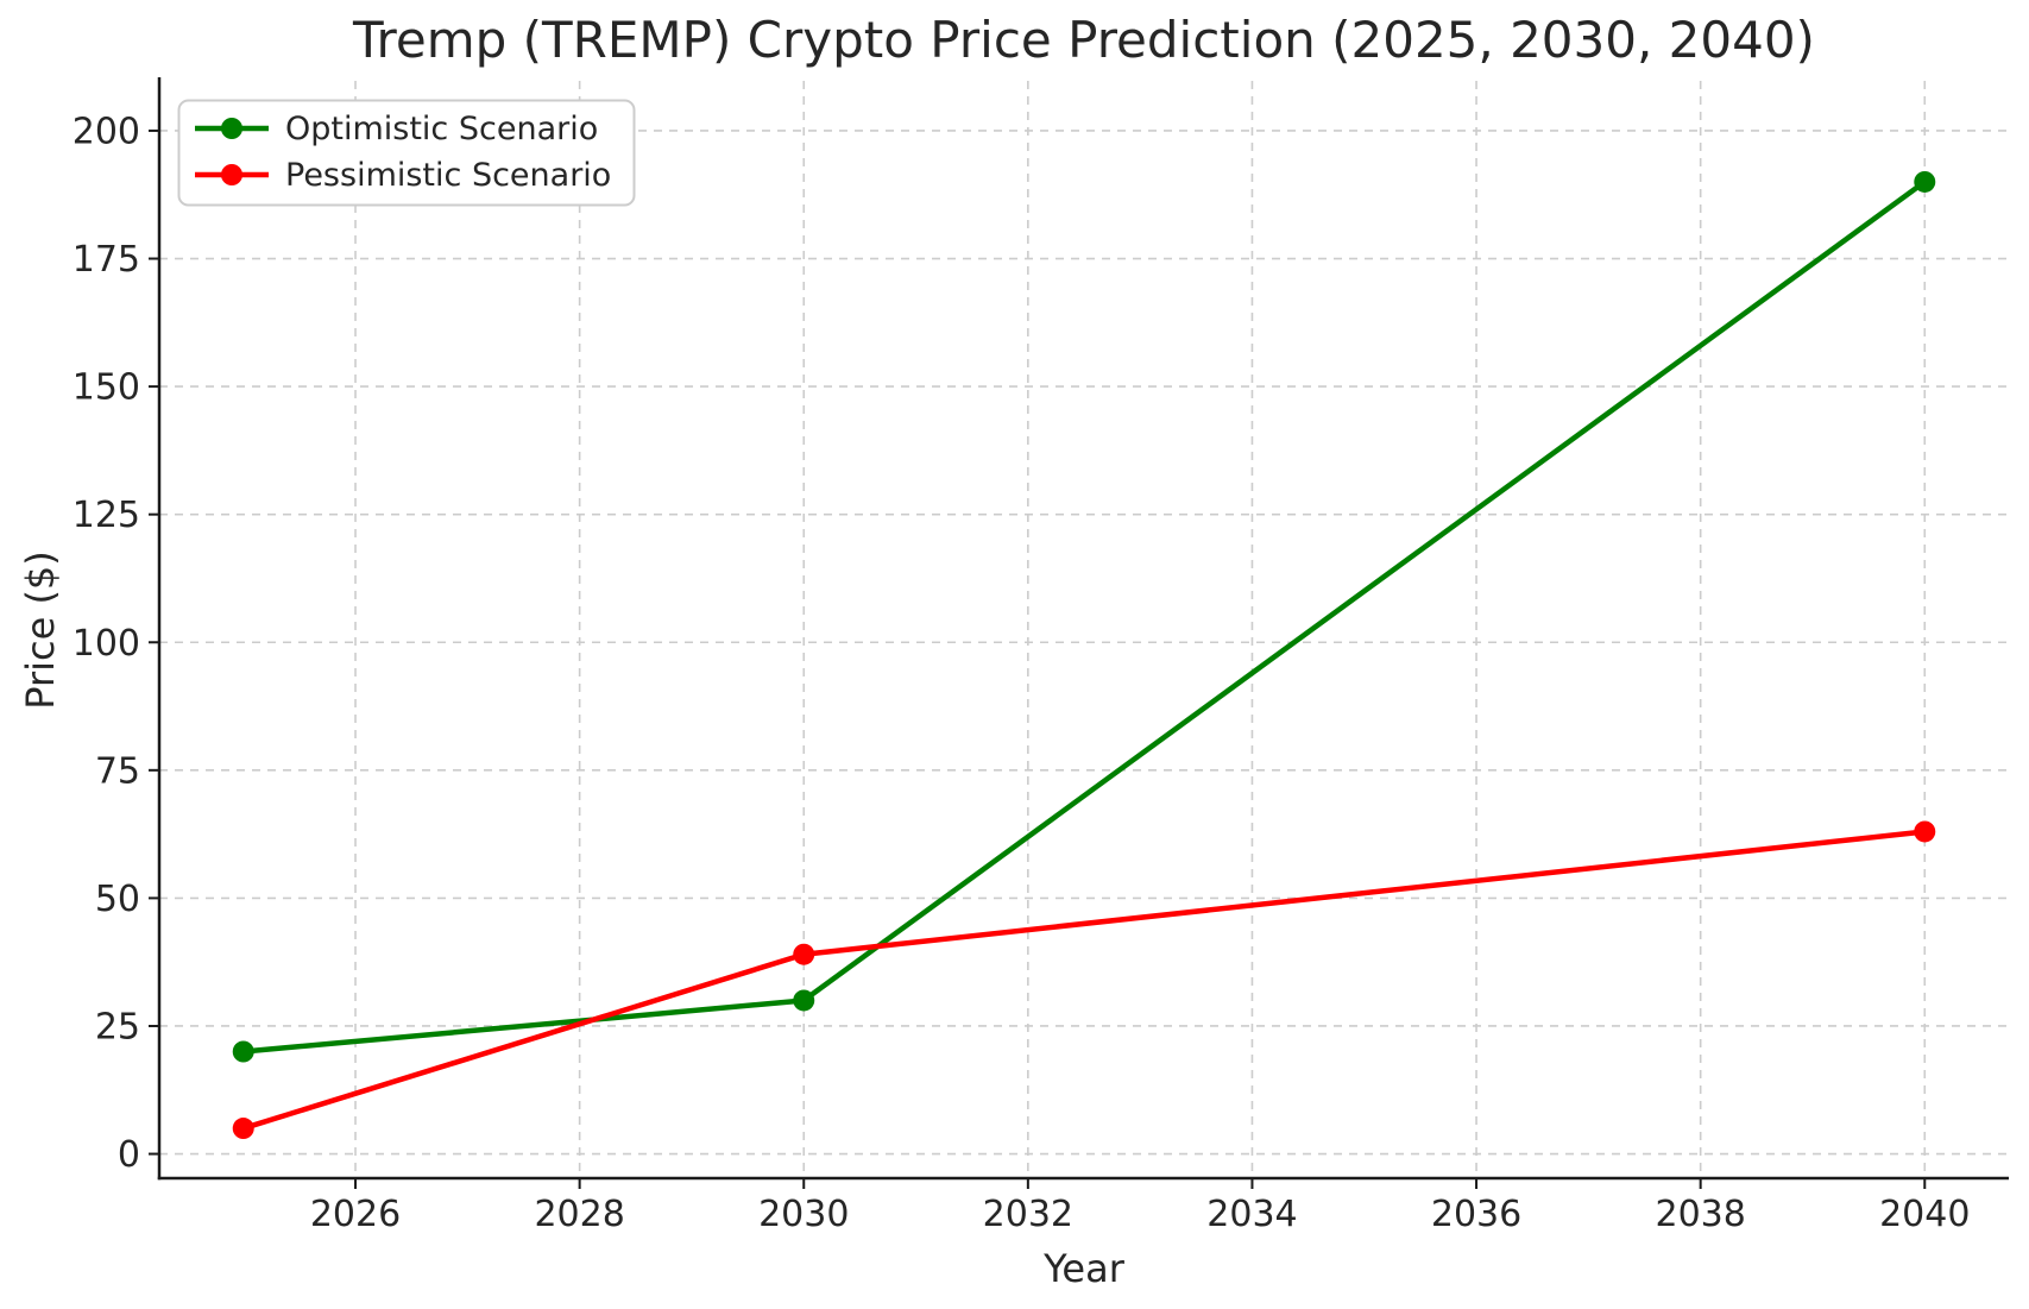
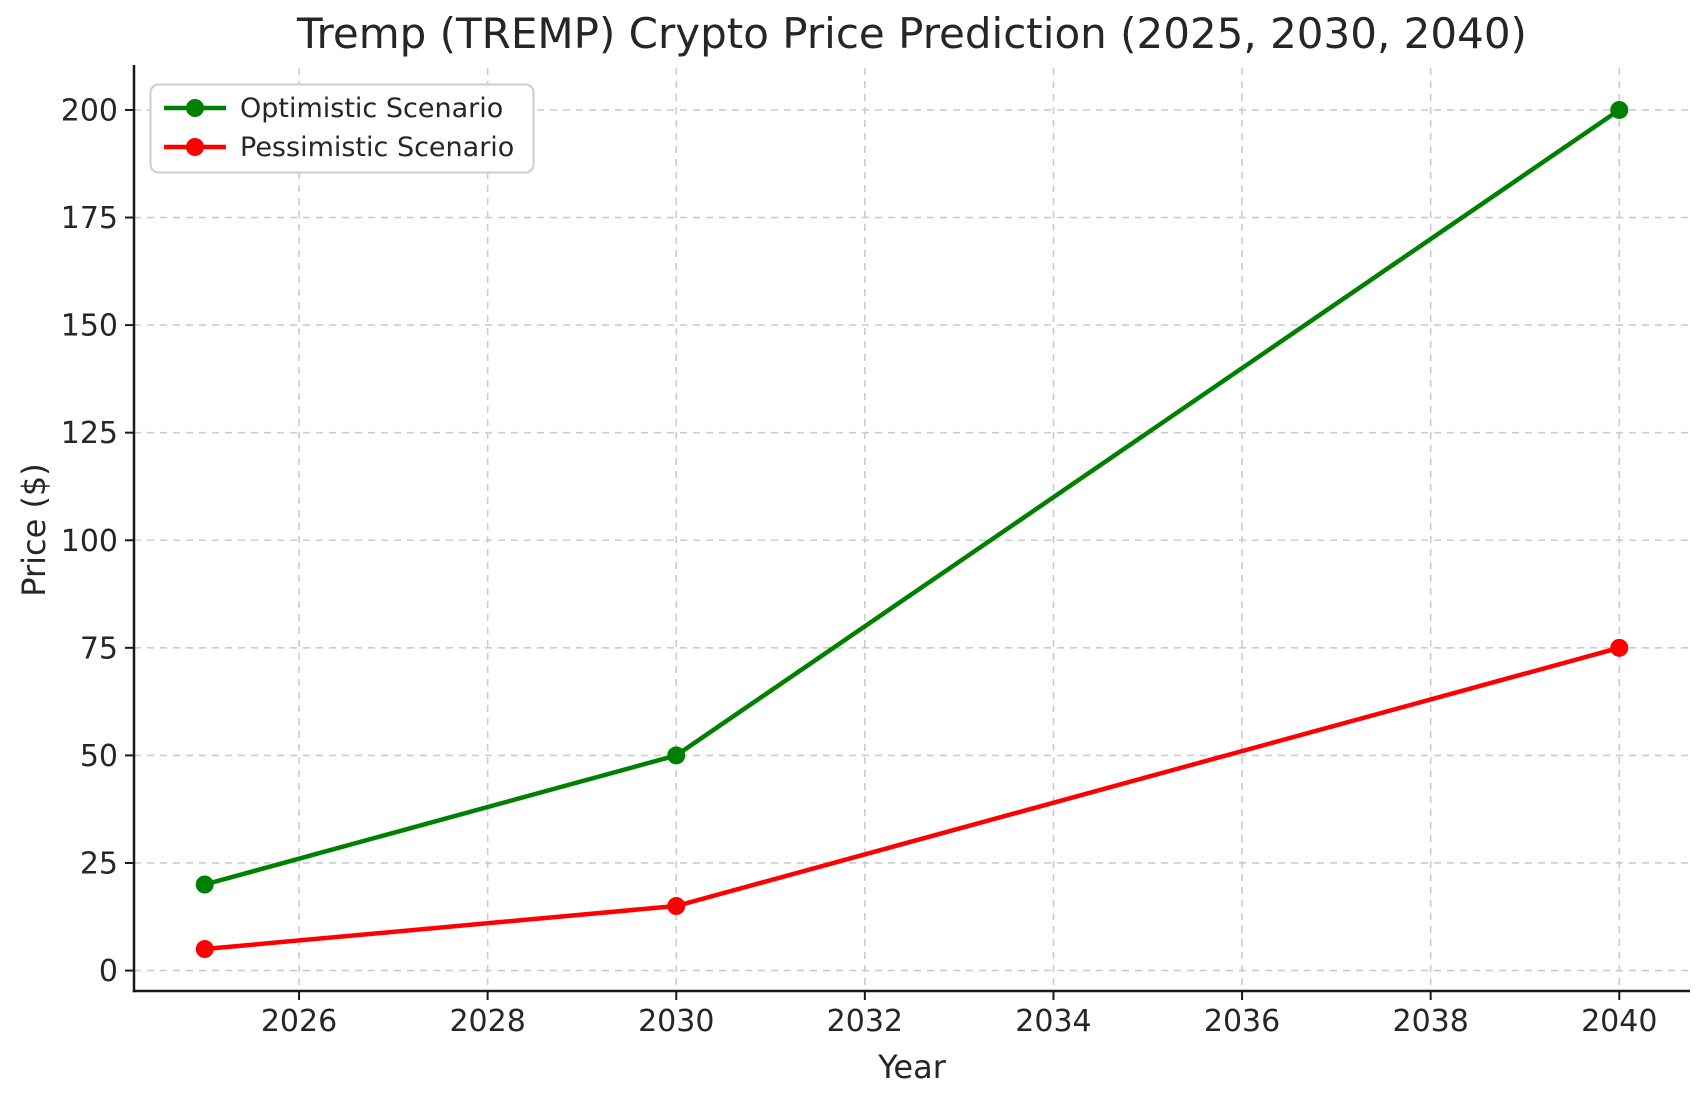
Optimistic Scenario/2030: 30 -> 50
Pessimistic Scenario/2030: 39 -> 15
Optimistic Scenario/2040: 190 -> 200
Pessimistic Scenario/2040: 63 -> 75
